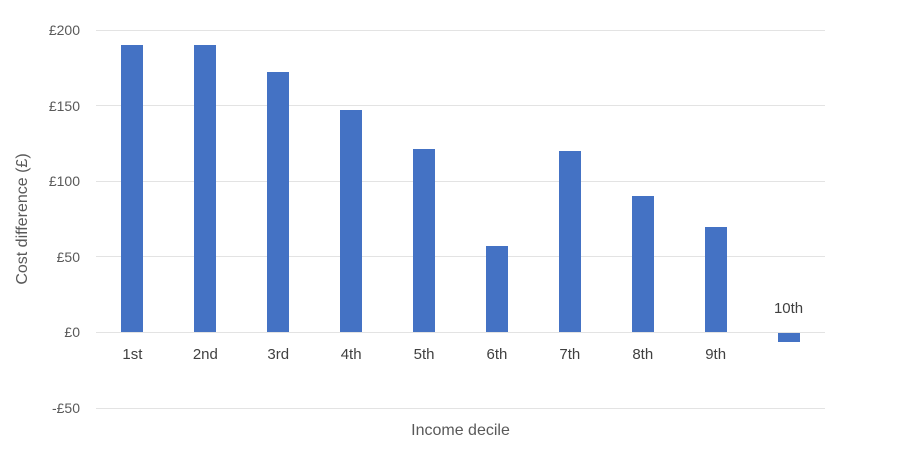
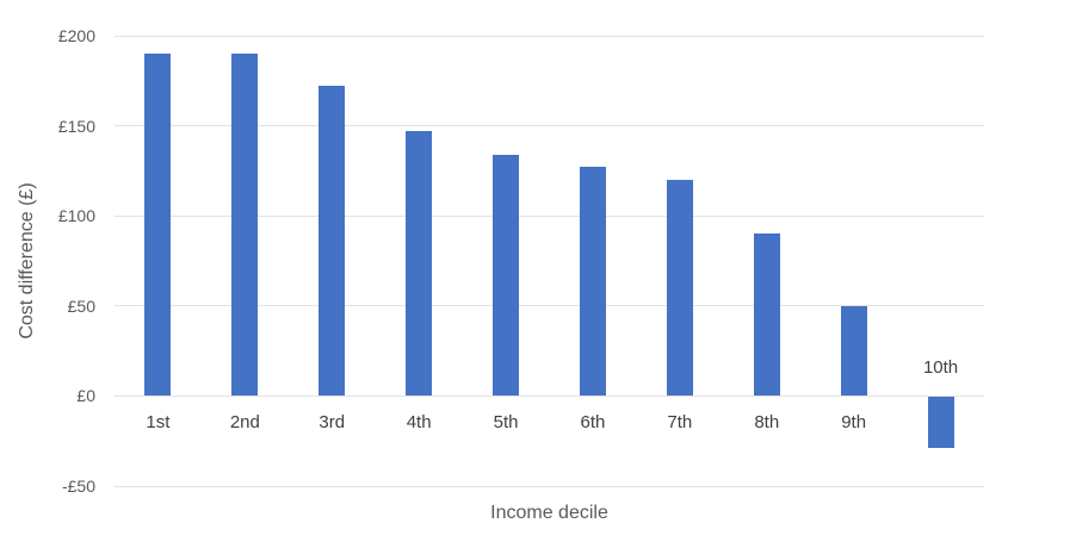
5th: £121 -> £134
6th: £57 -> £127
9th: £70 -> £50
10th: -£6 -> -£28
